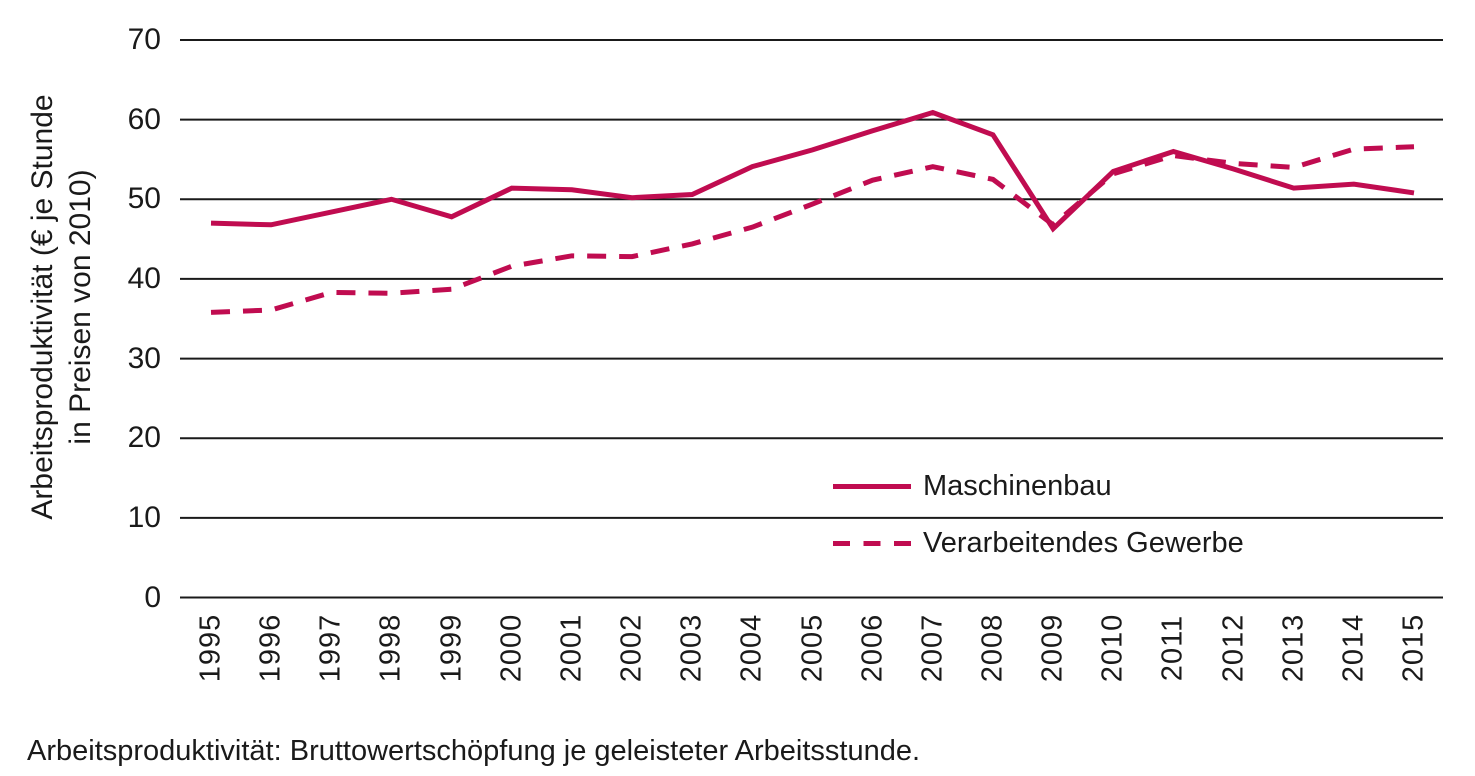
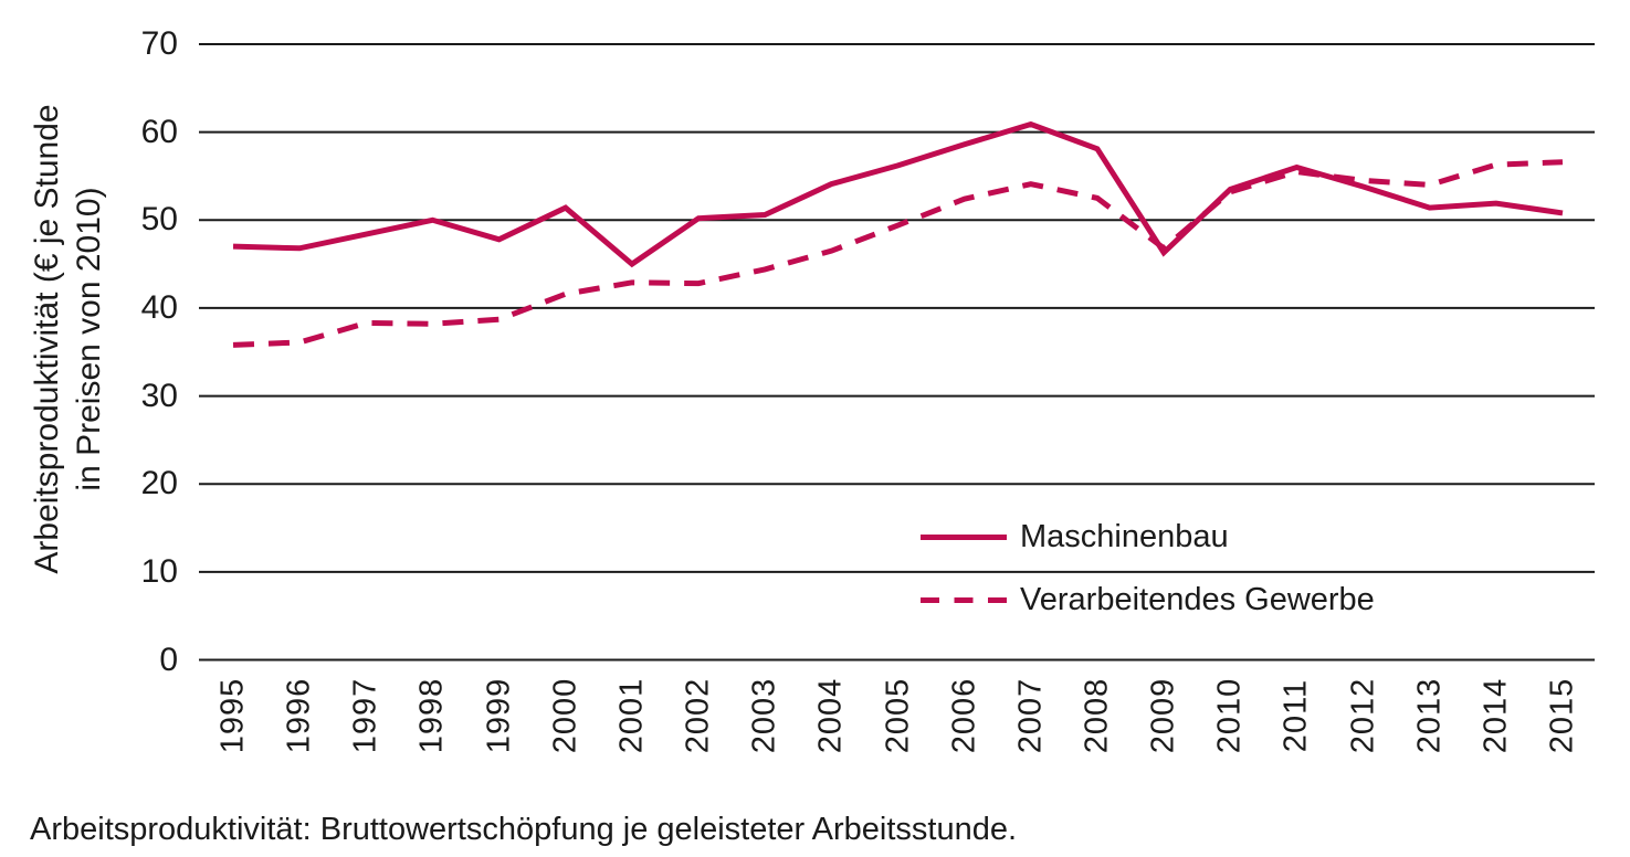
Maschinenbau/2001: 51 -> 45
